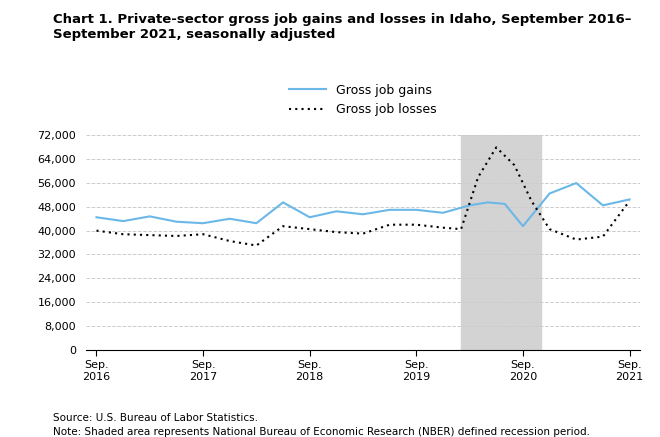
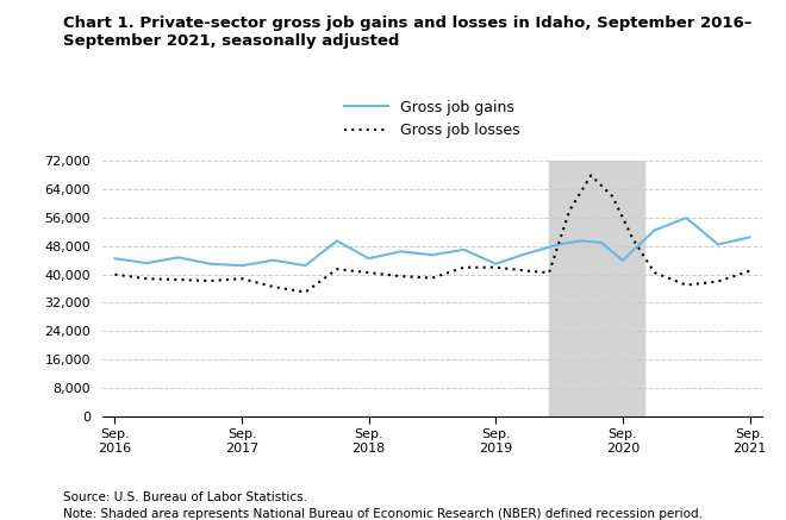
Gross job gains/Sep. 2019: 47,000 -> 43,000
Gross job gains/Sep. 2020: 41,500 -> 44,000
Gross job losses/Sep. 2021: 50,000 -> 41,000
